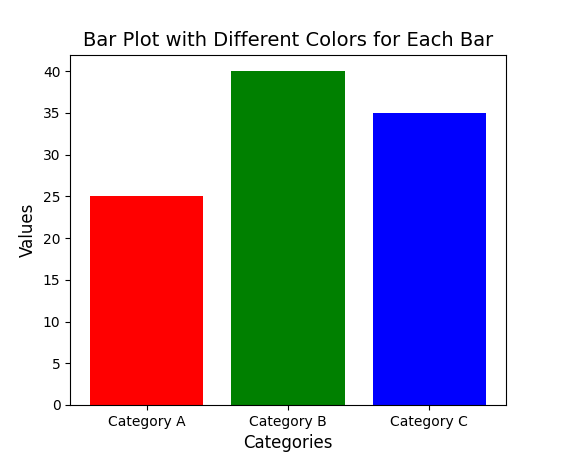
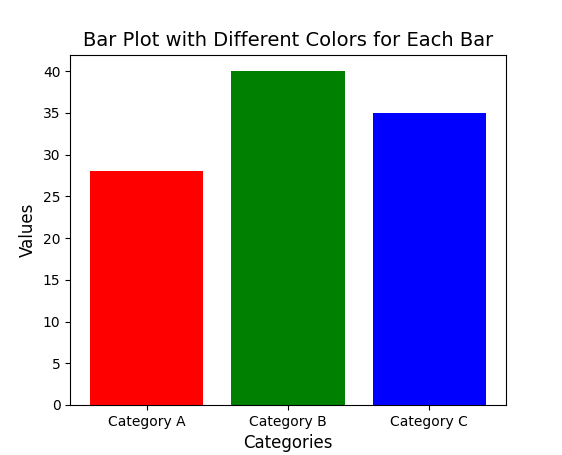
Category A: 25 -> 28
